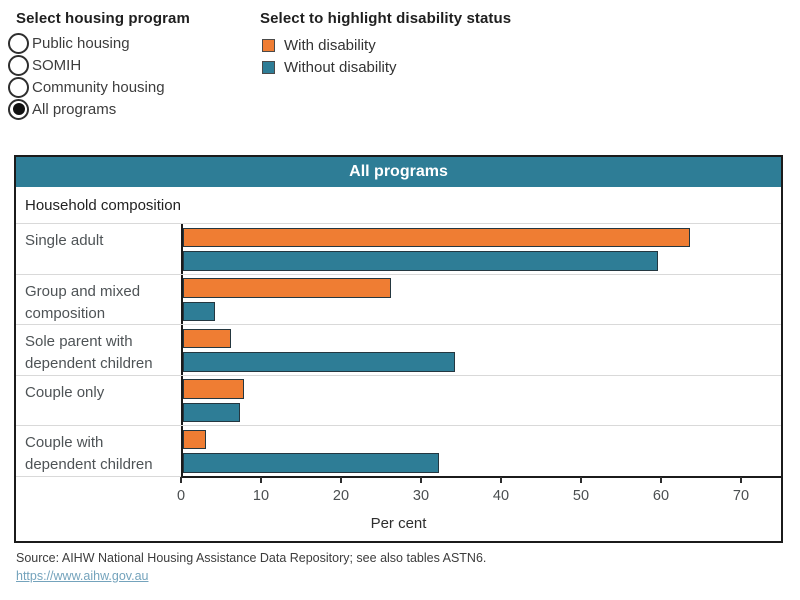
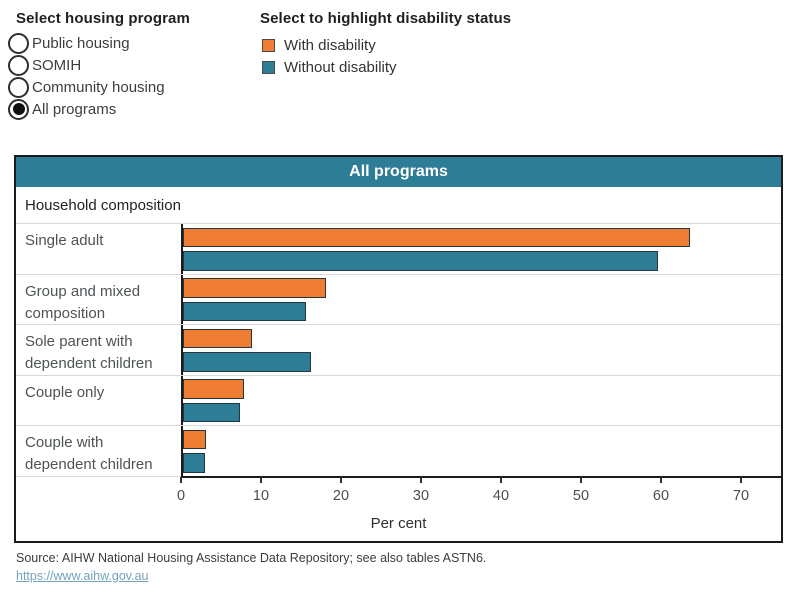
With disability/Group and mixed composition: 26 -> 18
Without disability/Group and mixed composition: 4 -> 15
With disability/Sole parent with dependent children: 6 -> 9
Without disability/Sole parent with dependent children: 34 -> 16
Without disability/Couple with dependent children: 32 -> 3
